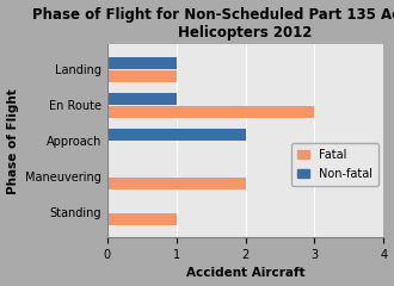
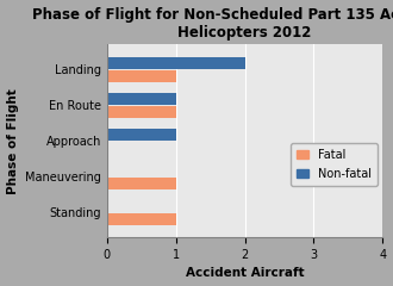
Non-fatal/Landing: 1 -> 2
Fatal/En Route: 3 -> 1
Non-fatal/Approach: 2 -> 1
Fatal/Maneuvering: 2 -> 1
